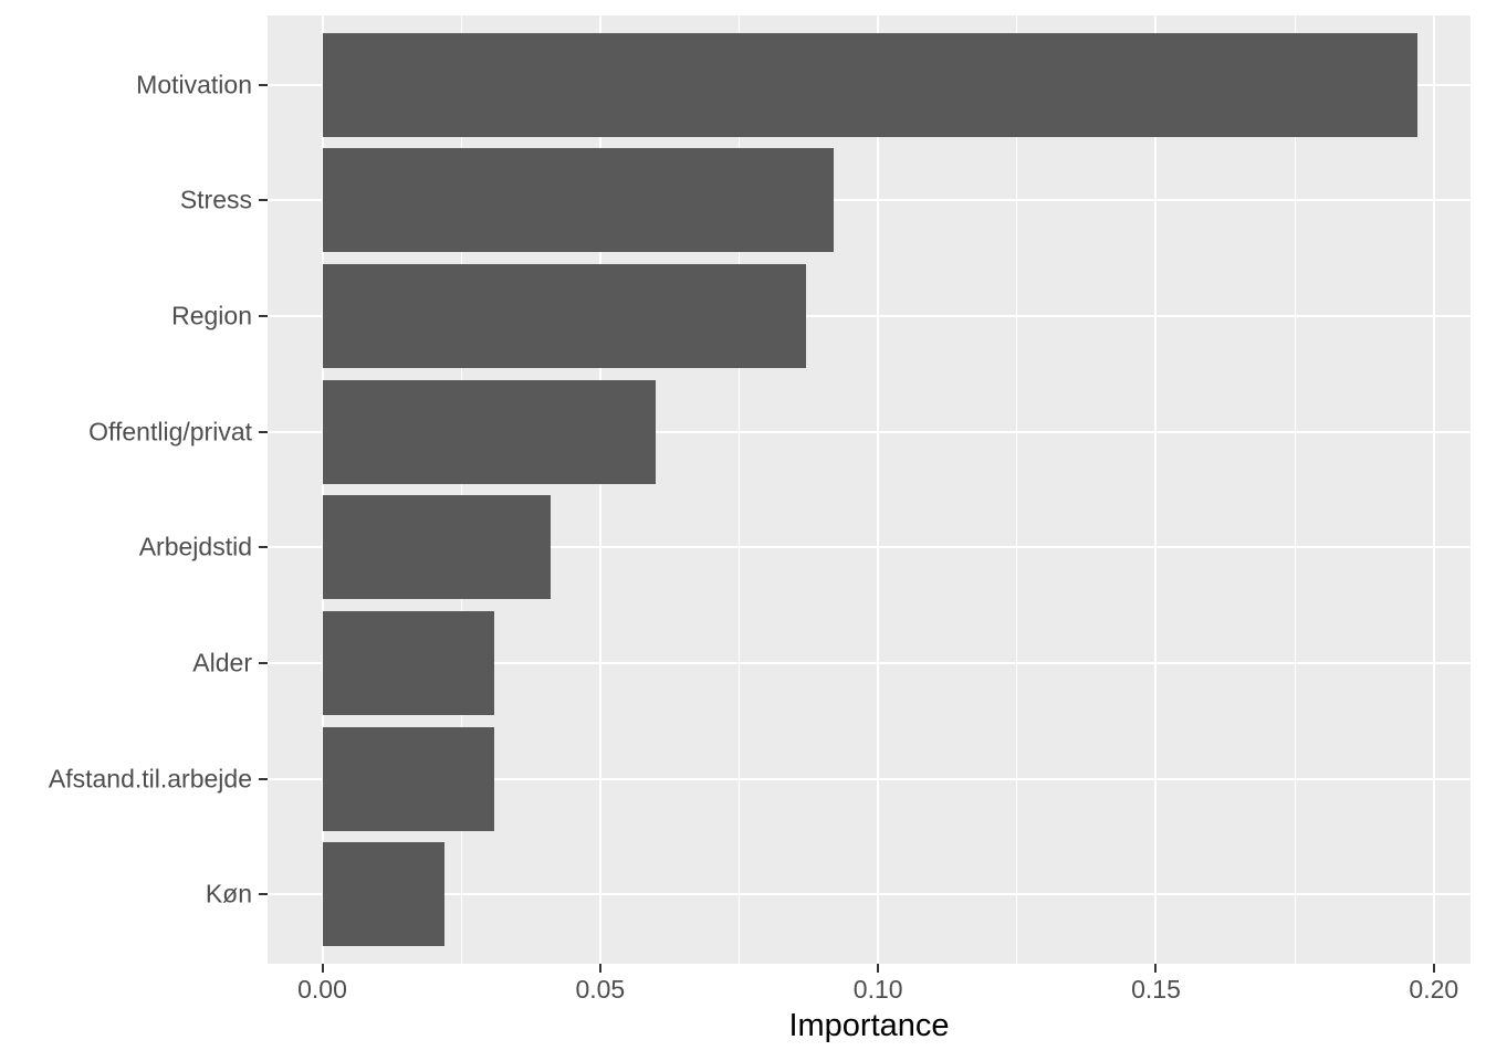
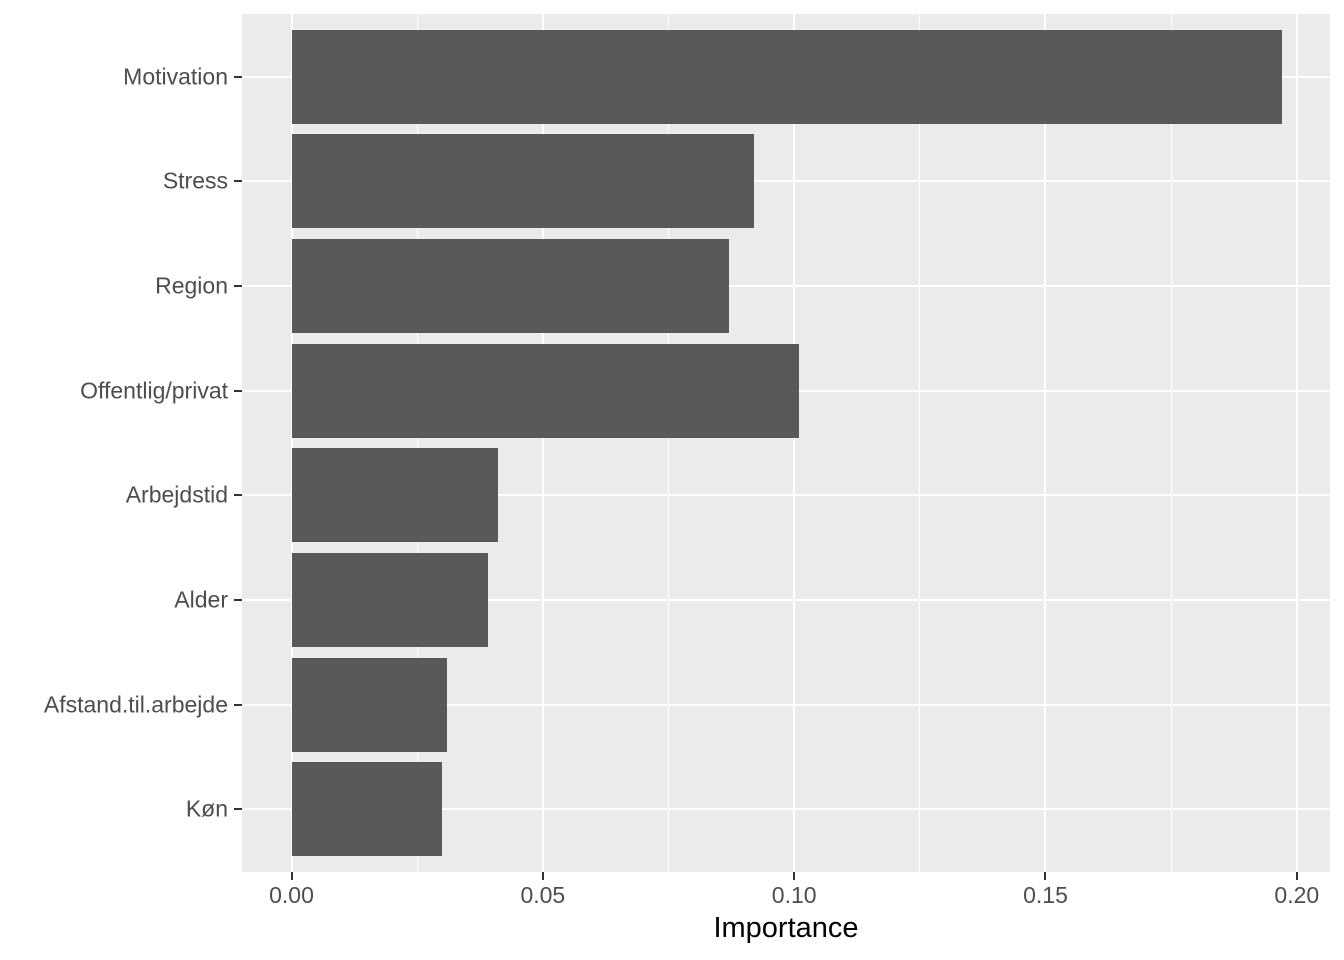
Offentlig/privat: 0.060 -> 0.101
Alder: 0.031 -> 0.039
Køn: 0.022 -> 0.030
